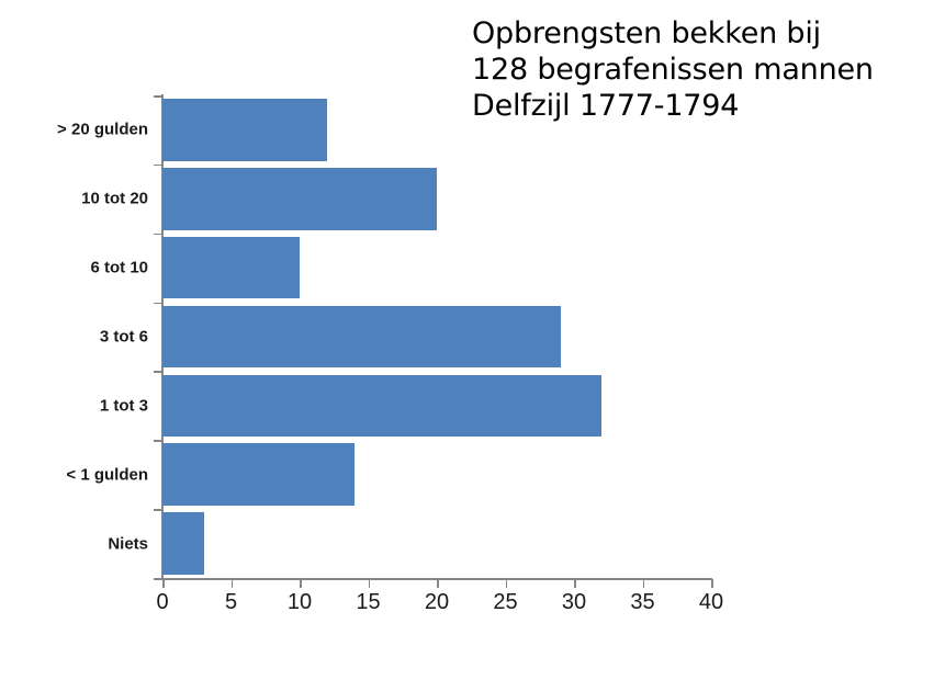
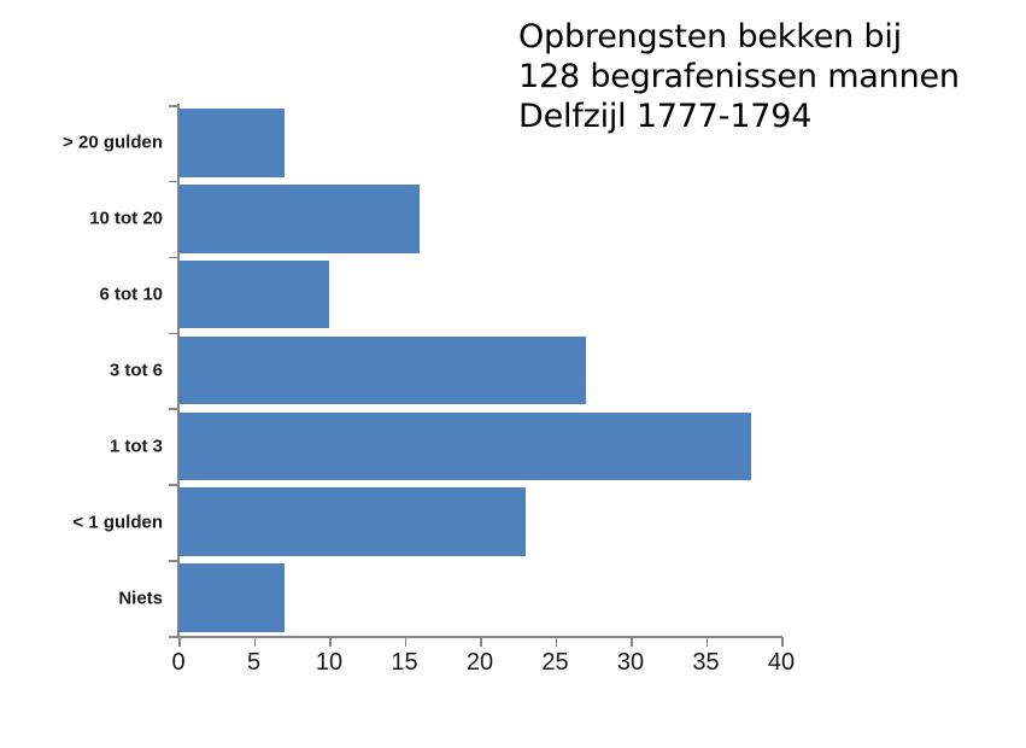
Niets: 3 -> 7
< 1 gulden: 14 -> 23
1 tot 3: 32 -> 38
3 tot 6: 29 -> 27
10 tot 20: 20 -> 16
> 20 gulden: 12 -> 7
